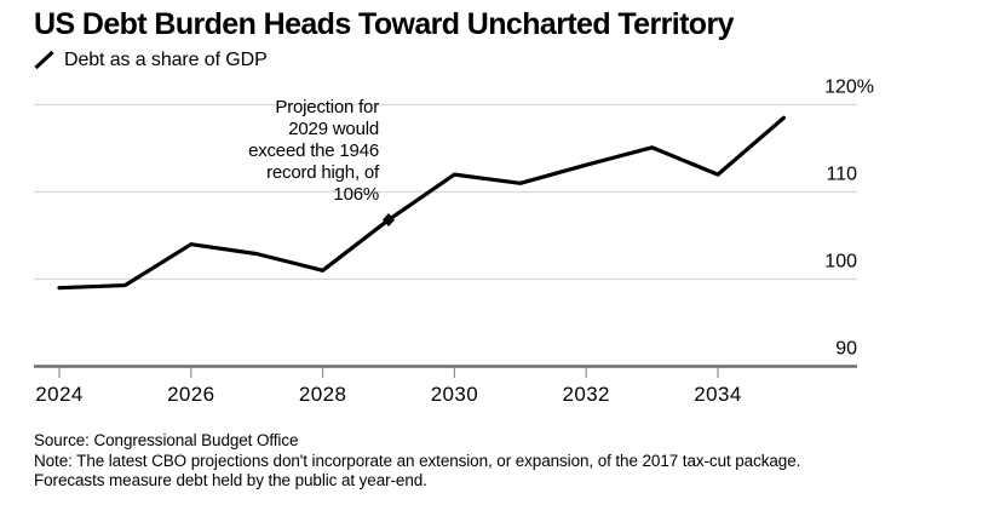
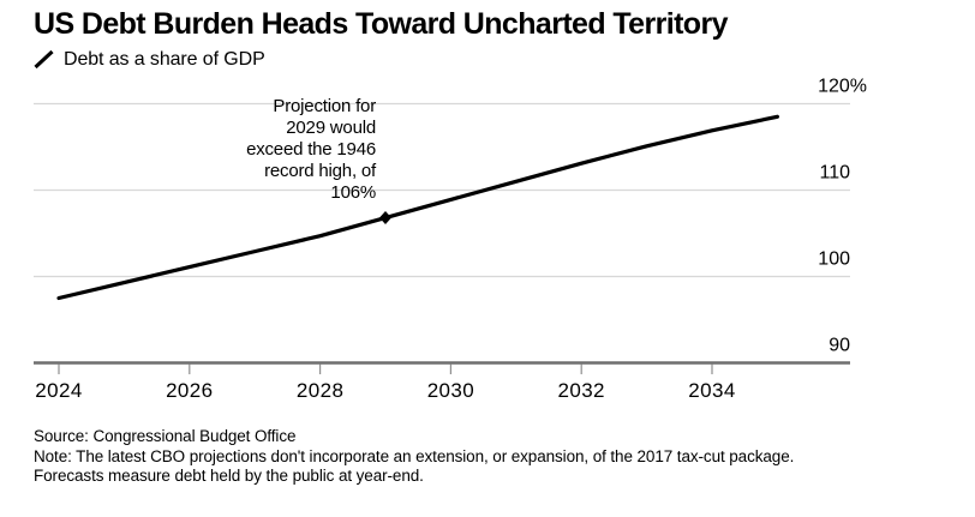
2024: 99% -> 98%
2026: 104% -> 101%
2028: 101% -> 105%
2030: 112% -> 109%
2034: 112% -> 117%
